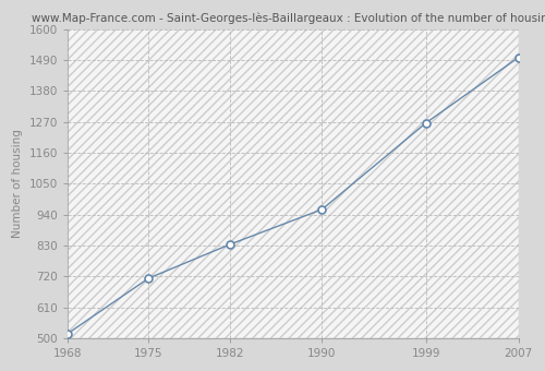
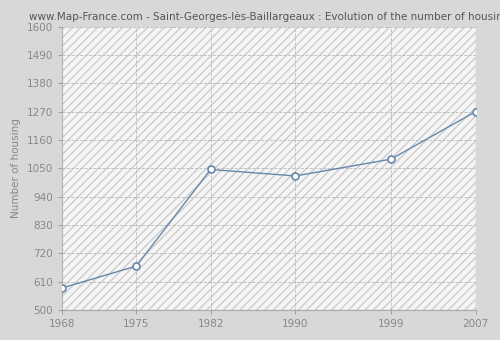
1968: 516 -> 585
1975: 713 -> 670
1982: 833 -> 1045
1990: 958 -> 1020
1999: 1266 -> 1085
2007: 1499 -> 1270
